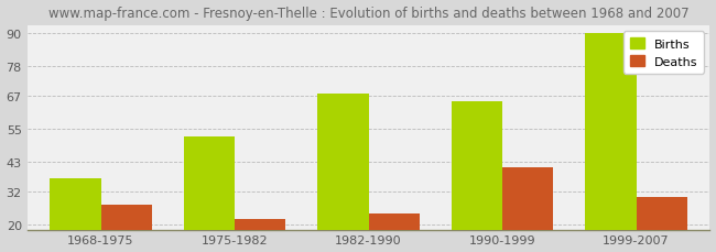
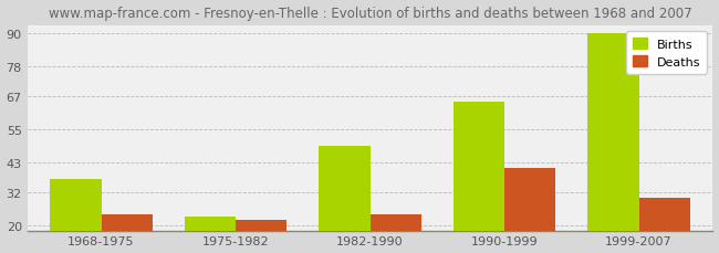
Deaths/1968-1975: 27 -> 24
Births/1975-1982: 52 -> 23
Births/1982-1990: 68 -> 49
